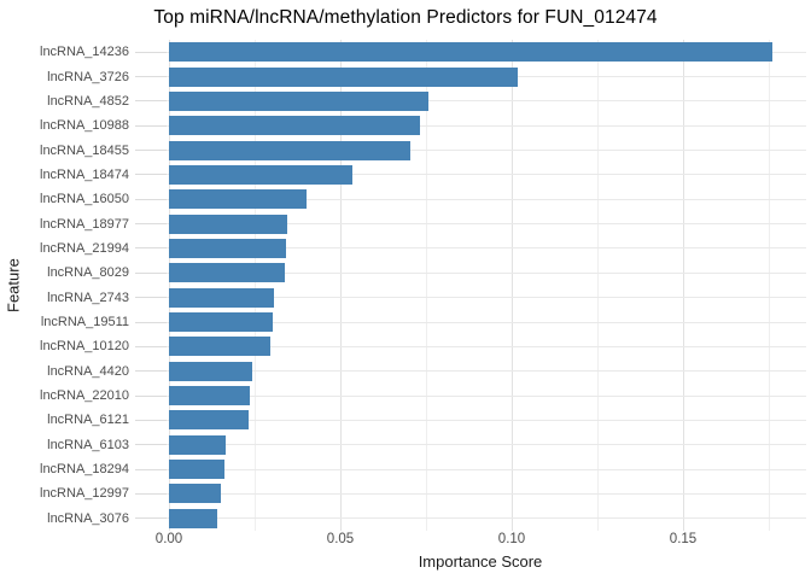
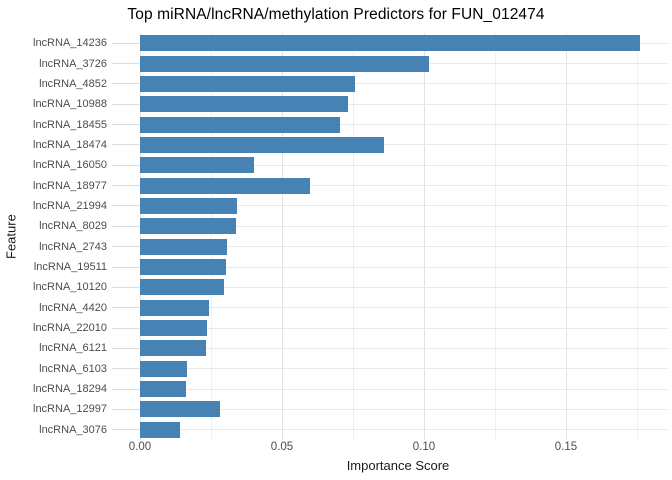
lncRNA_18474: 0.053 -> 0.086
lncRNA_18977: 0.034 -> 0.060
lncRNA_12997: 0.015 -> 0.028
